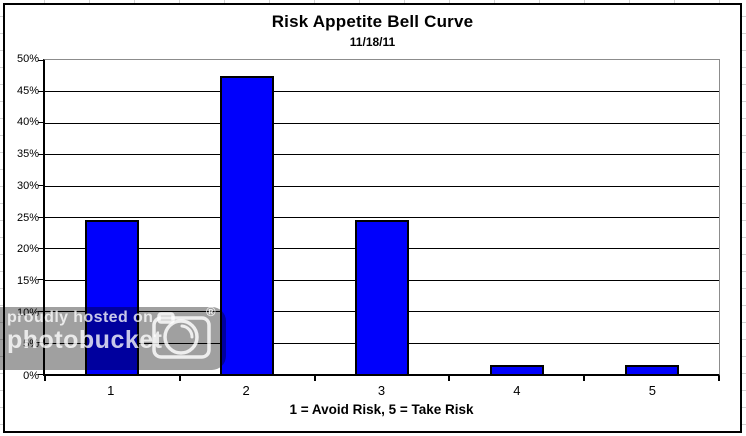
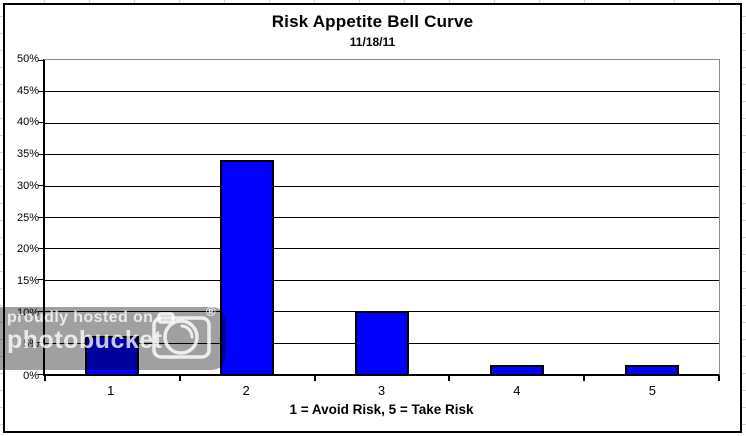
1: 24% -> 6%
2: 48% -> 34%
3: 24% -> 10%
